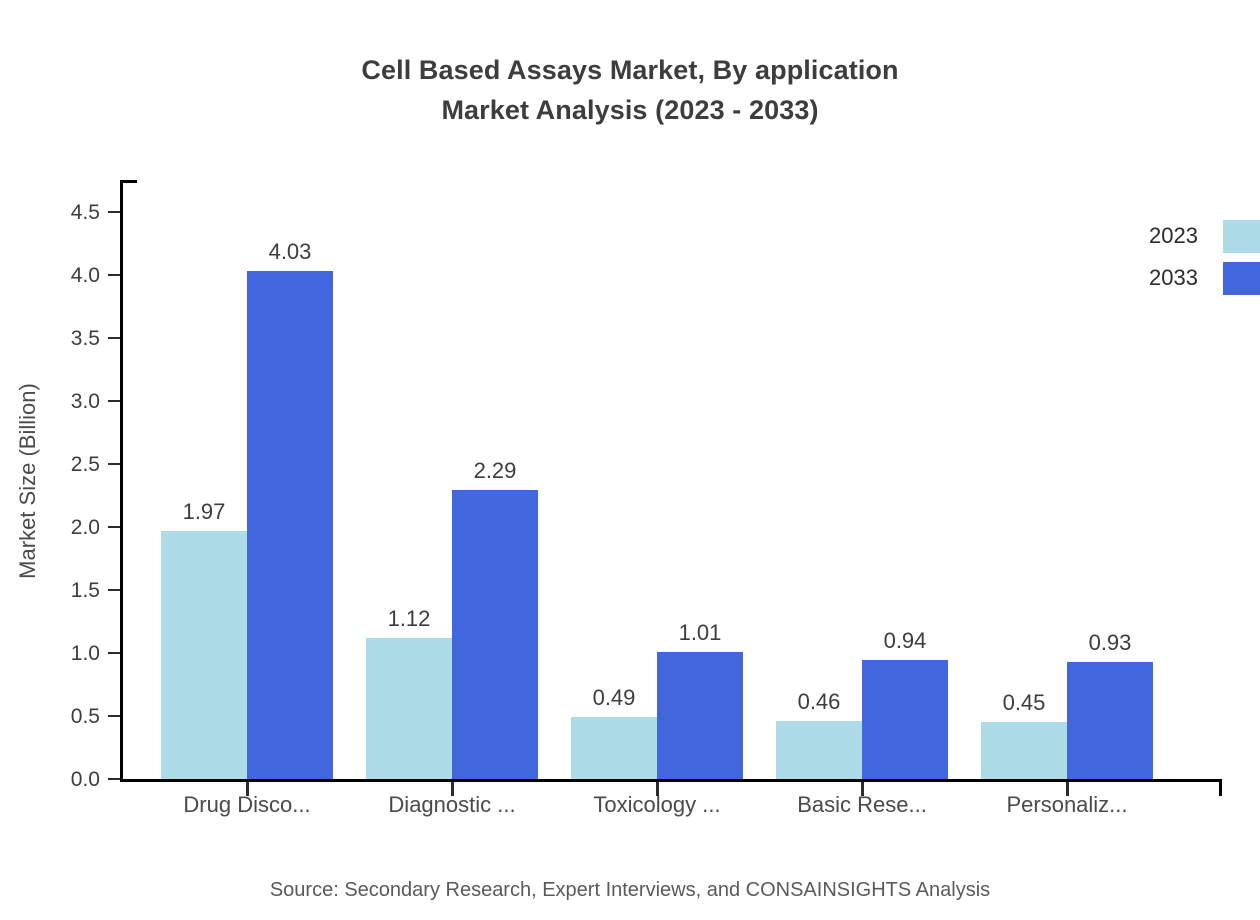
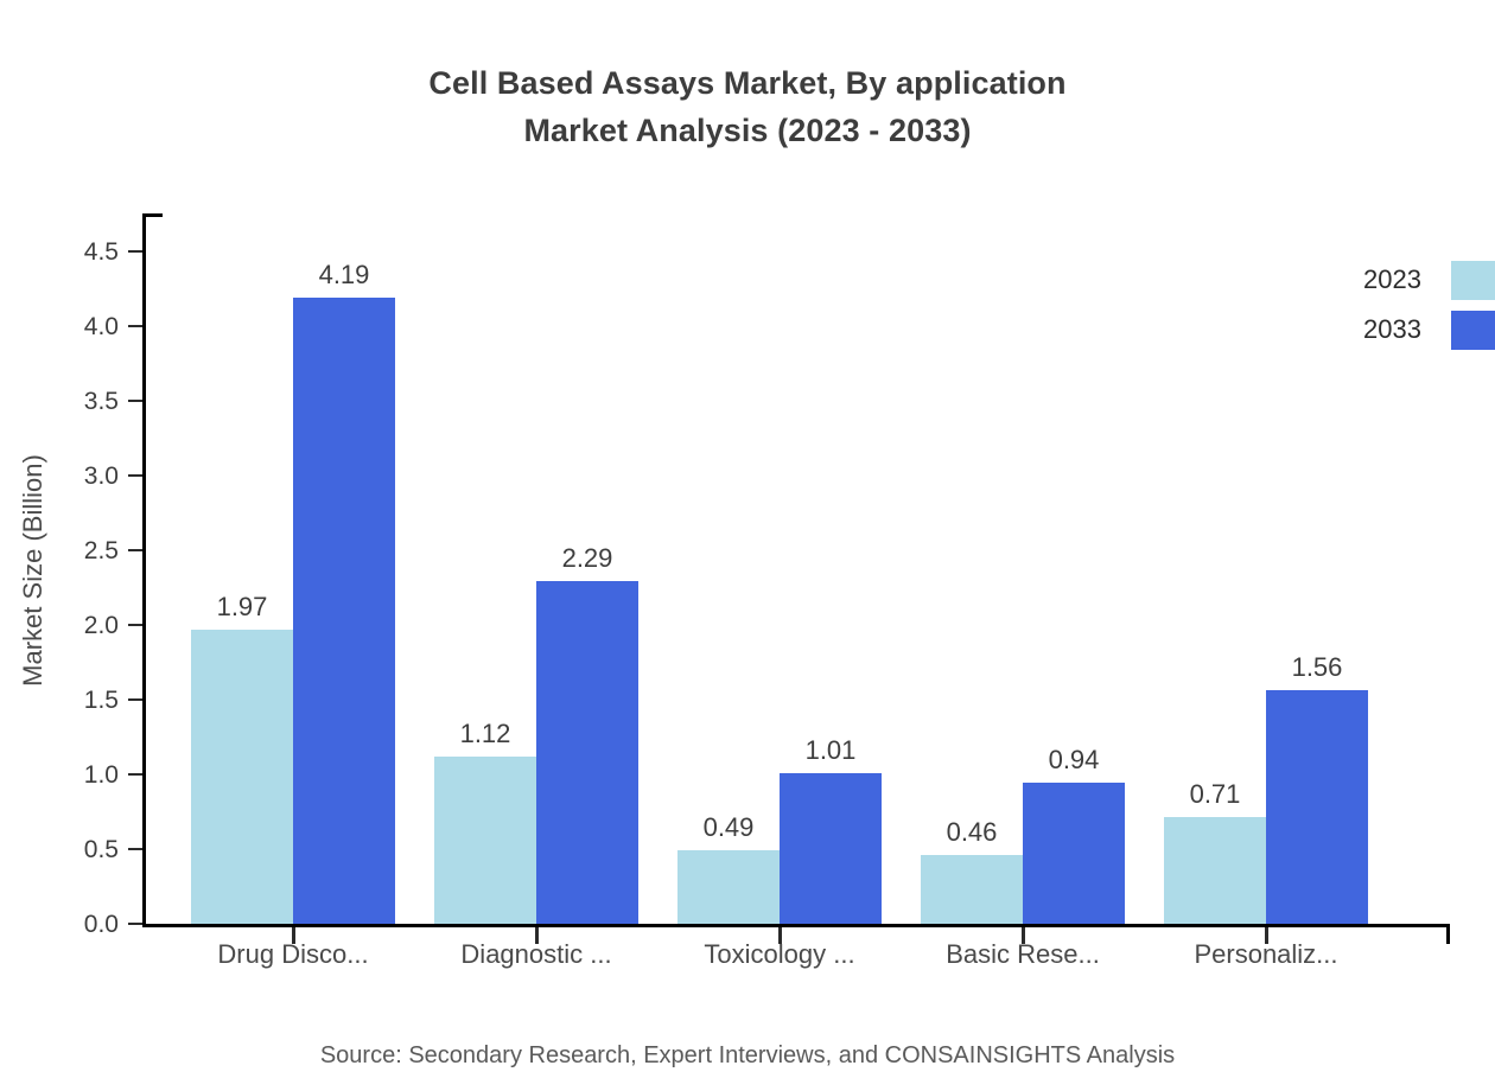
2033/Drug Disco...: 4.03 -> 4.19
2023/Personaliz...: 0.45 -> 0.71
2033/Personaliz...: 0.93 -> 1.56
